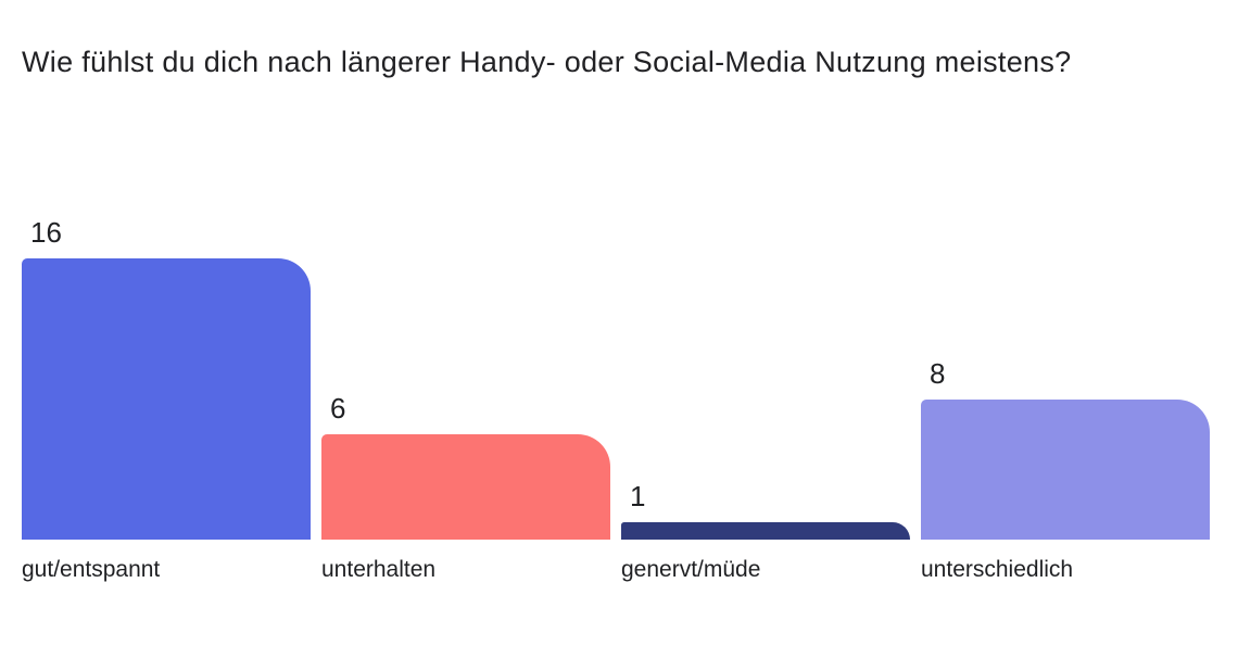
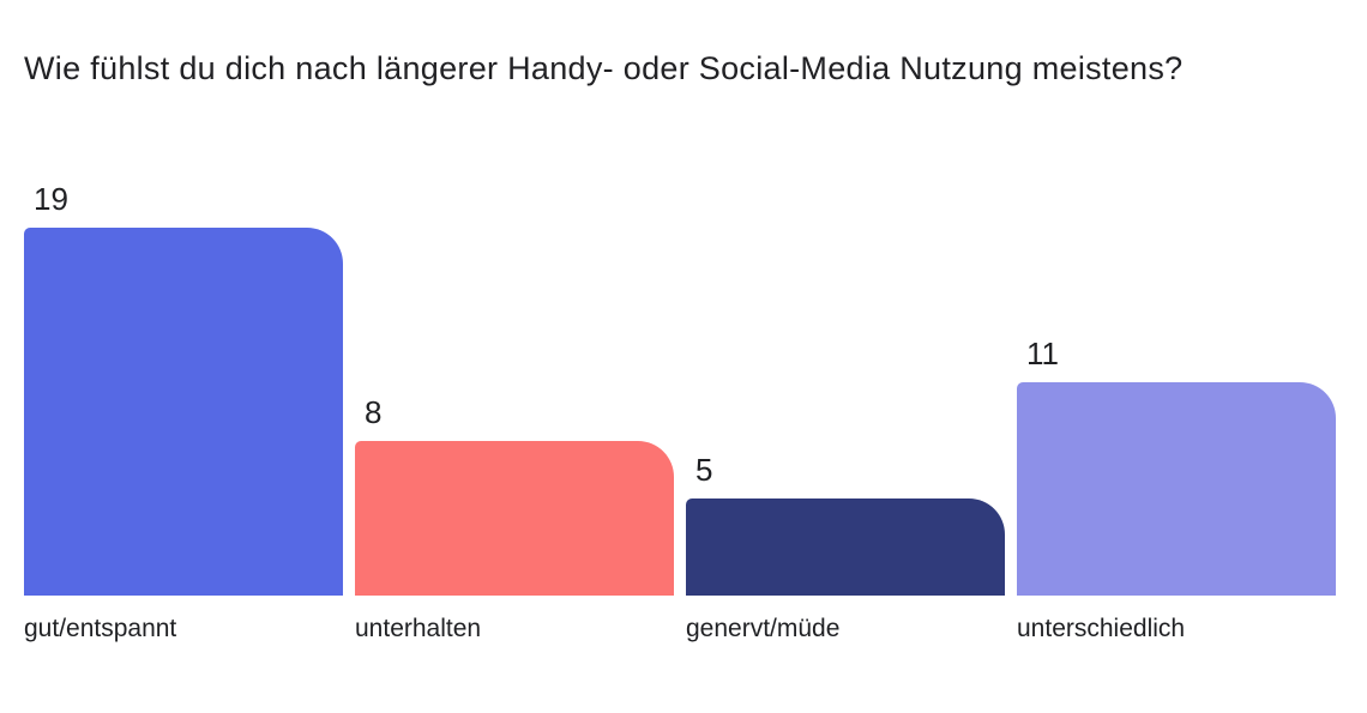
gut/entspannt: 16 -> 19
unterhalten: 6 -> 8
genervt/müde: 1 -> 5
unterschiedlich: 8 -> 11
